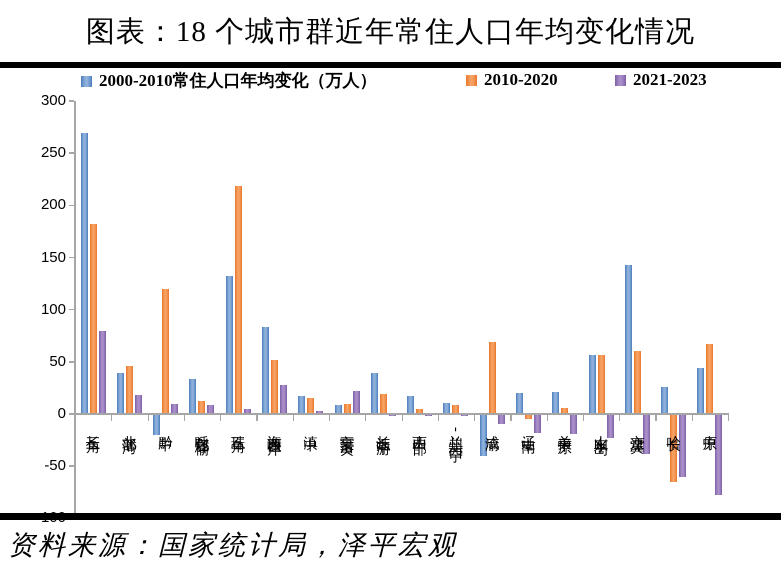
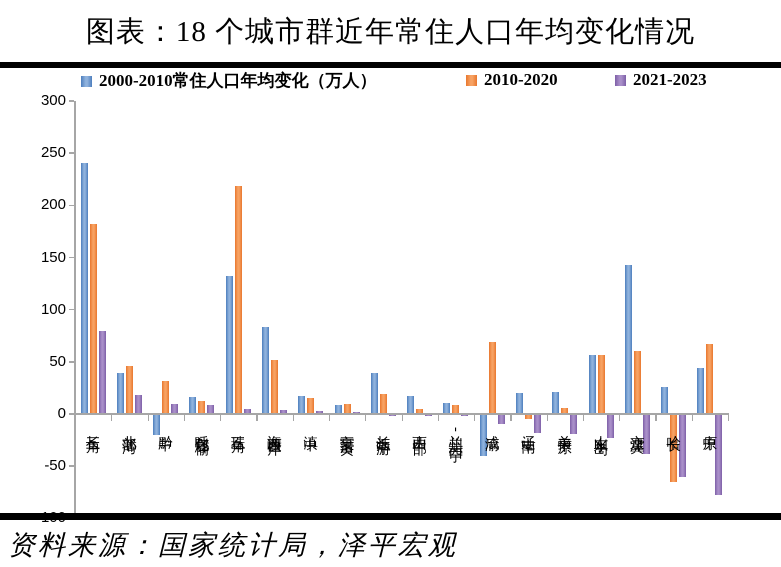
2000-2010常住人口年均变化（万人）/长三角: 269 -> 241
2010-2020/黔中: 120 -> 32
2000-2010常住人口年均变化（万人）/呼包鄂榆: 34 -> 16
2021-2023/海峡西岸: 28 -> 4
2021-2023/宁夏沿黄: 22 -> 2
